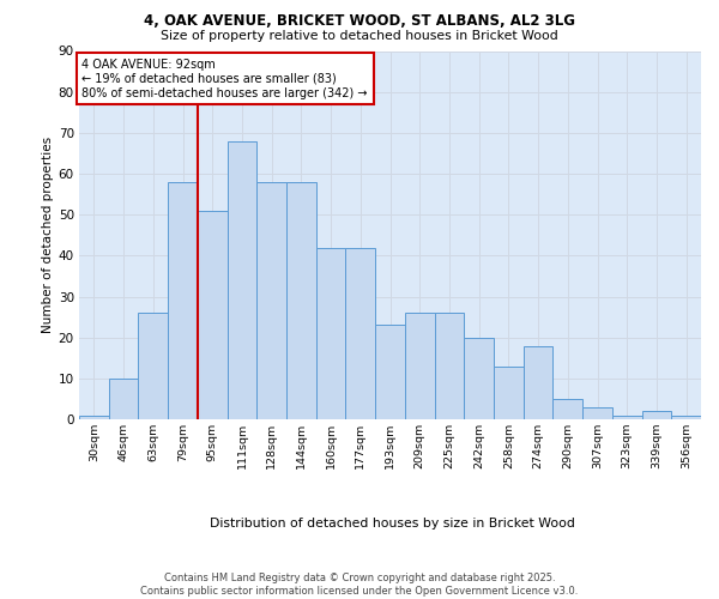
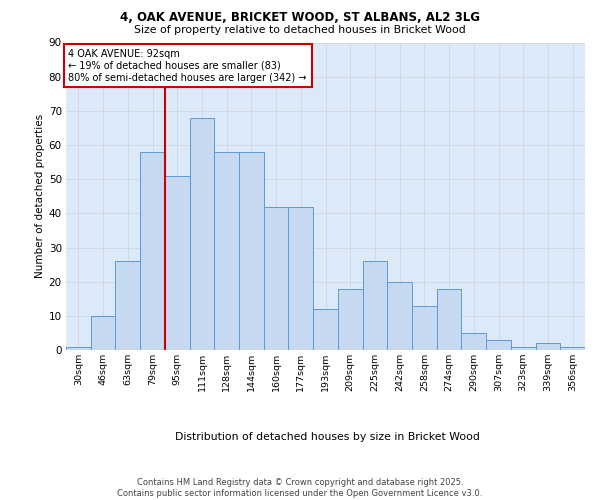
193sqm: 23 -> 12
209sqm: 26 -> 18
